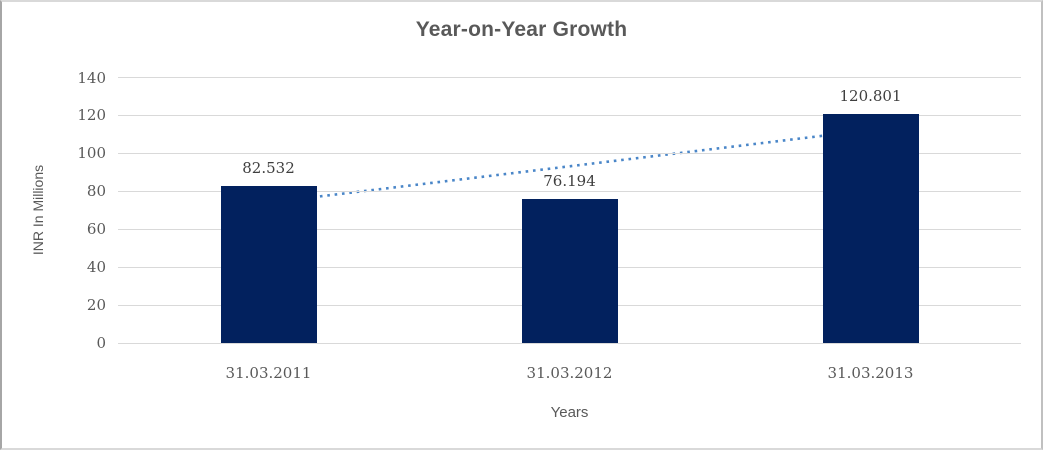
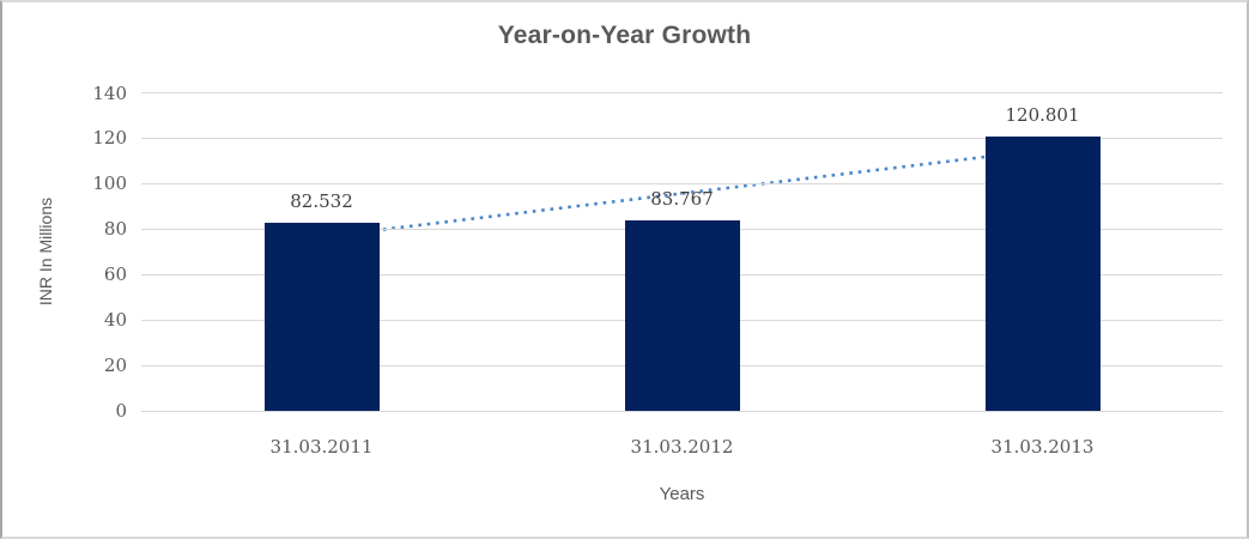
31.03.2012: 76.194 -> 83.767
